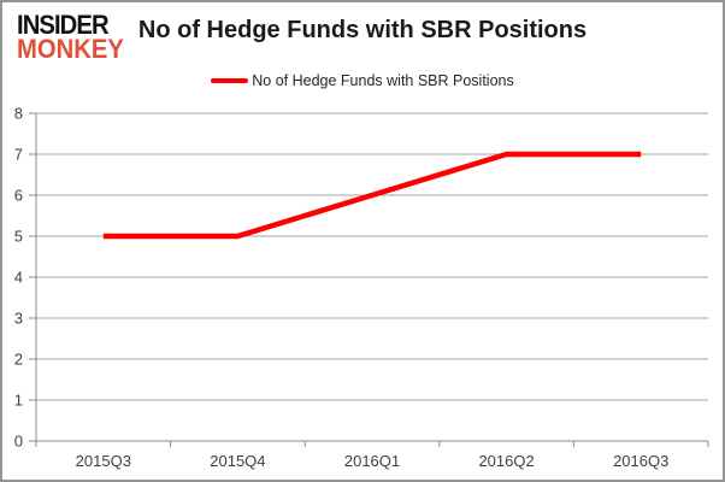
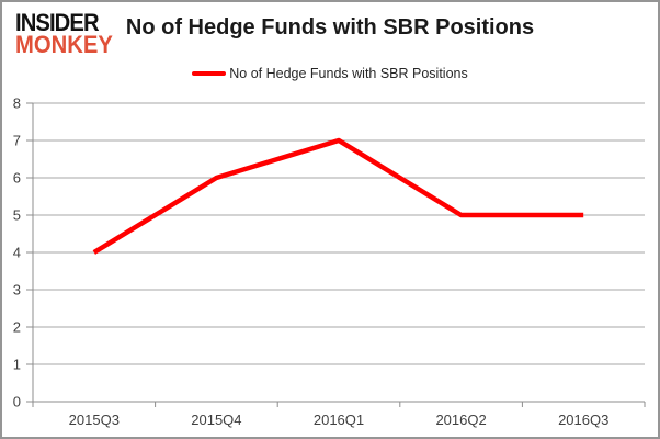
2015Q3: 5 -> 4
2015Q4: 5 -> 6
2016Q1: 6 -> 7
2016Q2: 7 -> 5
2016Q3: 7 -> 5
